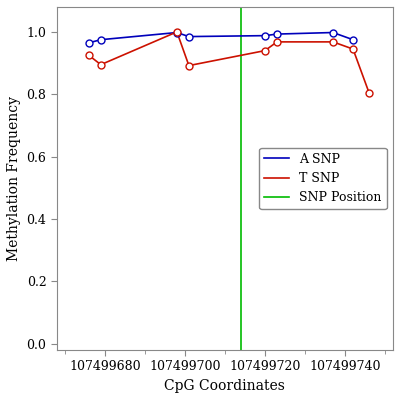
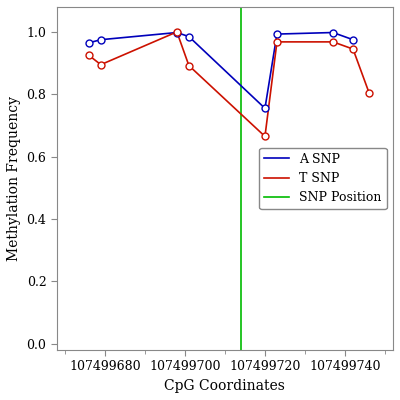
A SNP/107499720: 0.988 -> 0.755
T SNP/107499720: 0.940 -> 0.665
